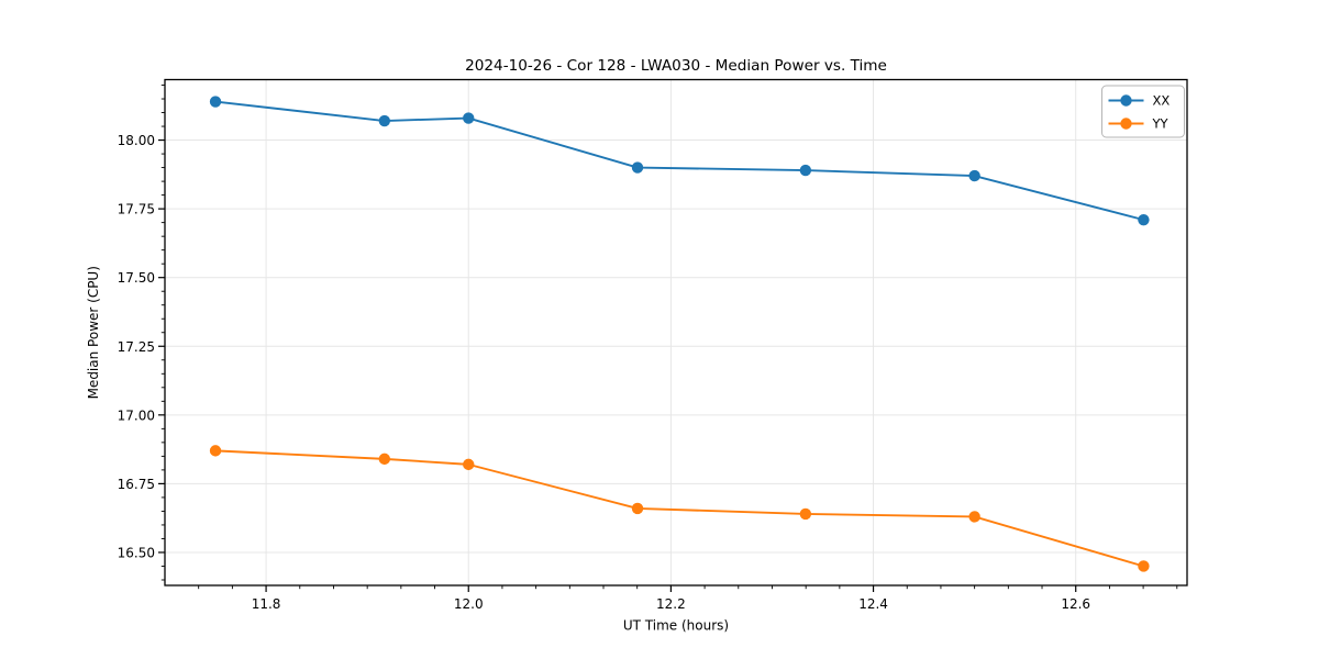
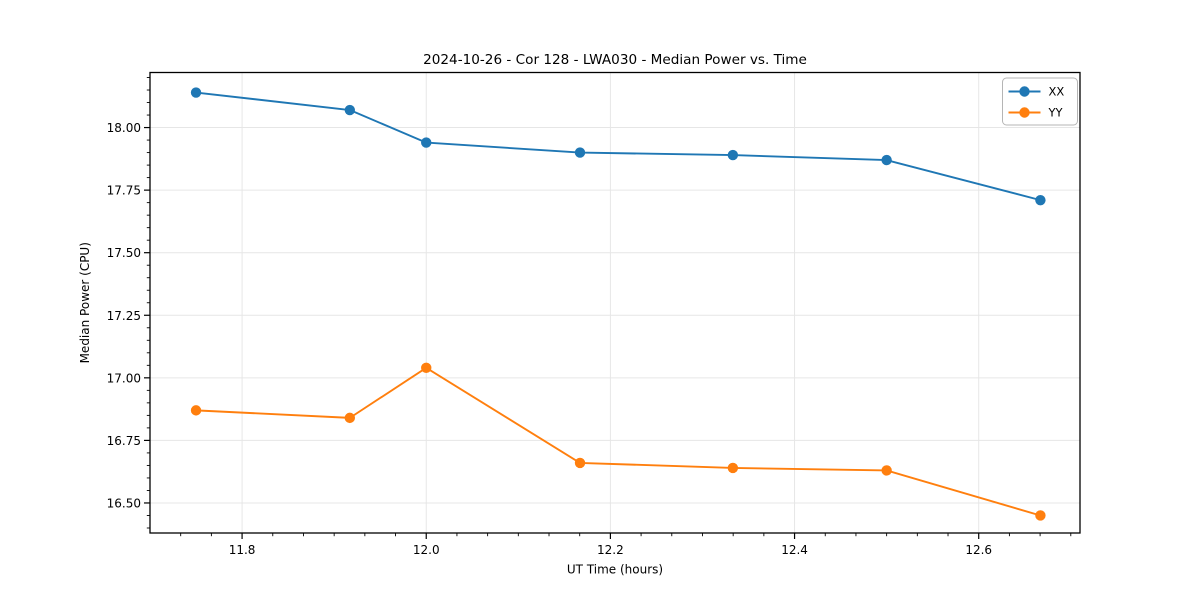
XX/12.0: 18.08 -> 17.94
YY/12.0: 16.82 -> 17.04
